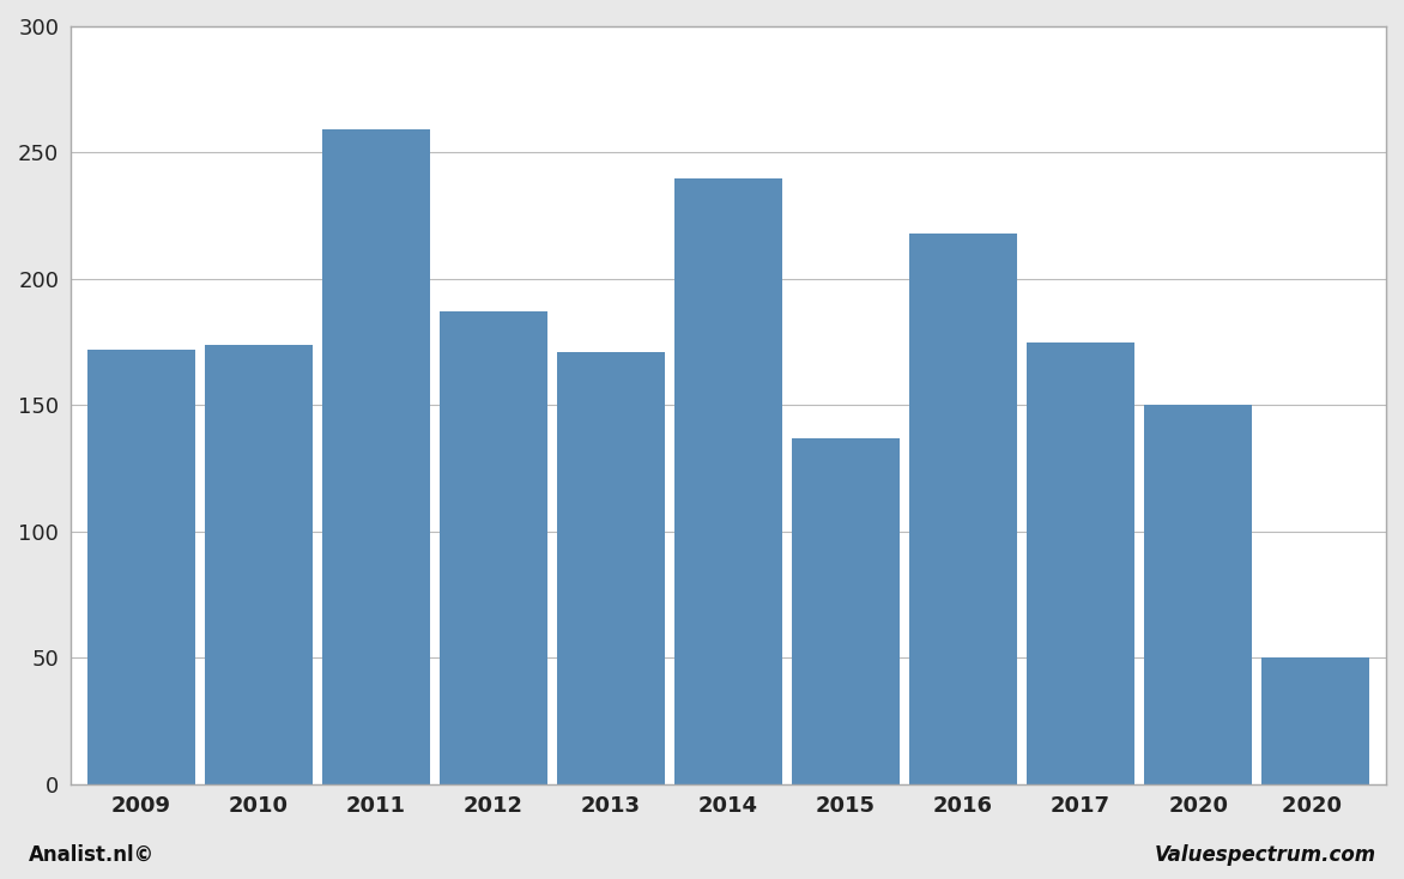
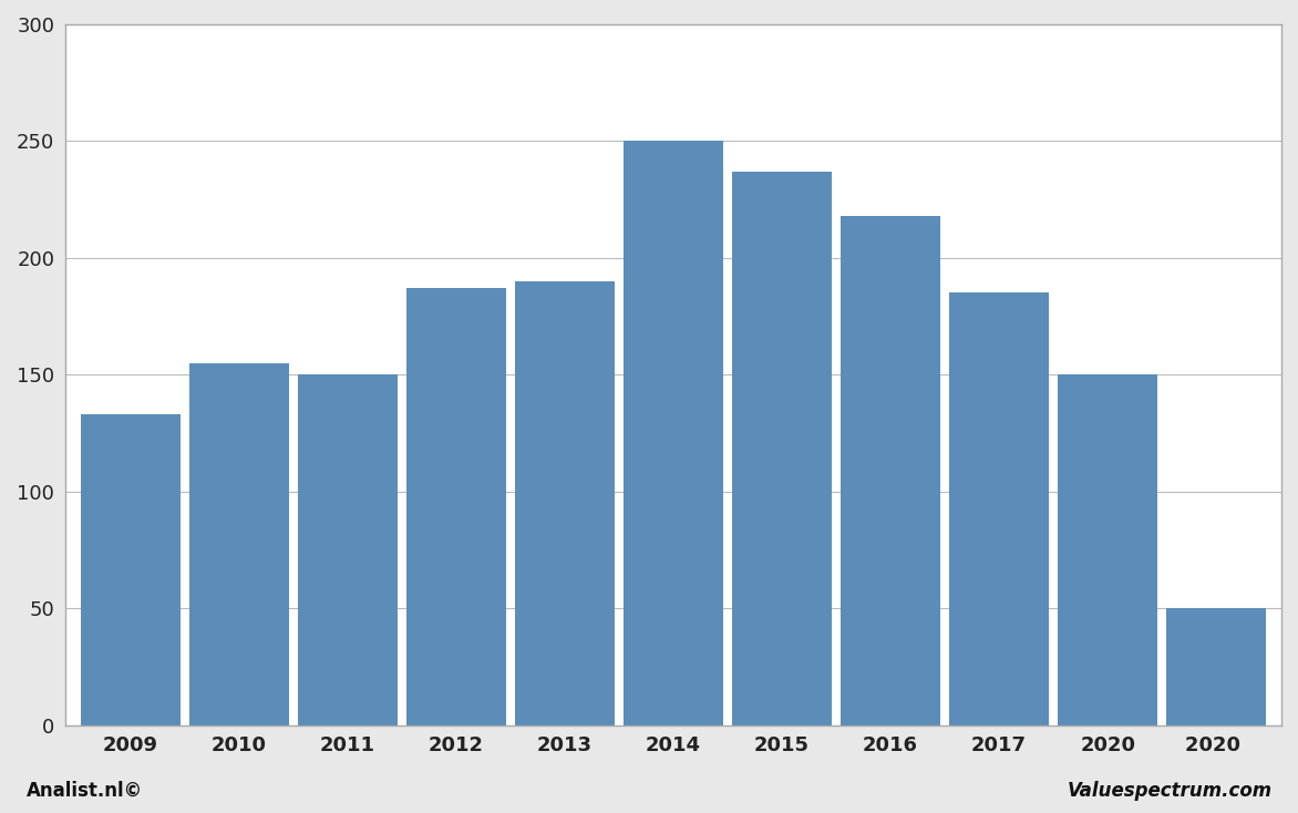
2009: 172 -> 133
2010: 174 -> 155
2011: 259 -> 150
2013: 171 -> 190
2014: 240 -> 250
2015: 137 -> 237
2017: 175 -> 185
